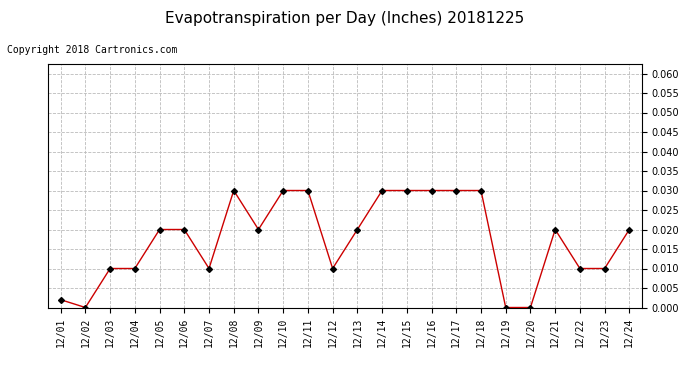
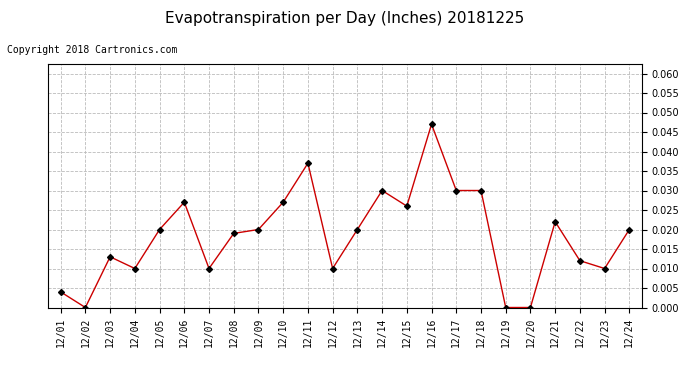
12/01: 0.002 -> 0.004
12/03: 0.010 -> 0.013
12/06: 0.020 -> 0.027
12/08: 0.030 -> 0.019
12/10: 0.030 -> 0.027
12/11: 0.030 -> 0.037
12/15: 0.030 -> 0.026
12/16: 0.030 -> 0.047
12/21: 0.020 -> 0.022
12/22: 0.010 -> 0.012
